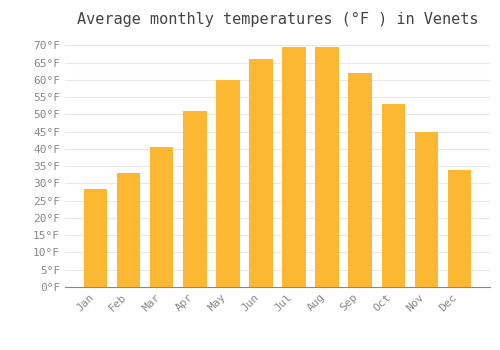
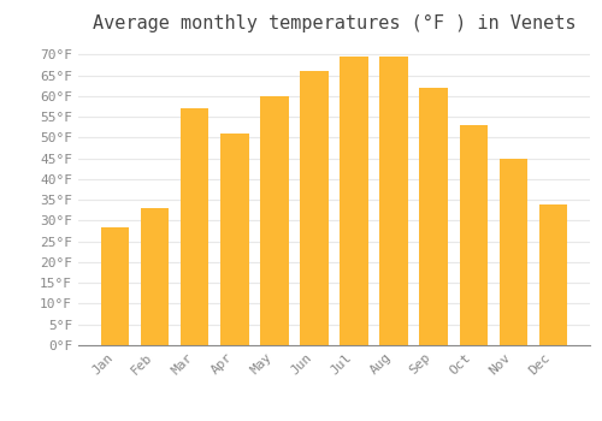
Mar: 40.5°F -> 57.0°F
